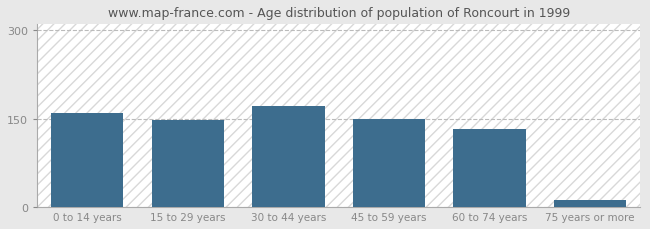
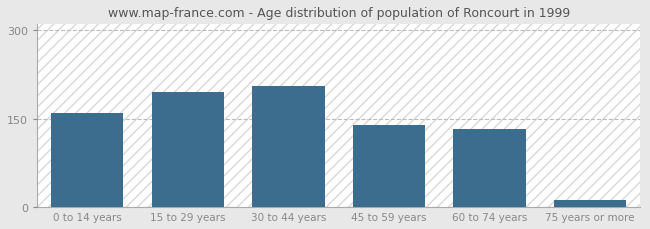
15 to 29 years: 148 -> 196
30 to 44 years: 172 -> 206
45 to 59 years: 150 -> 140
